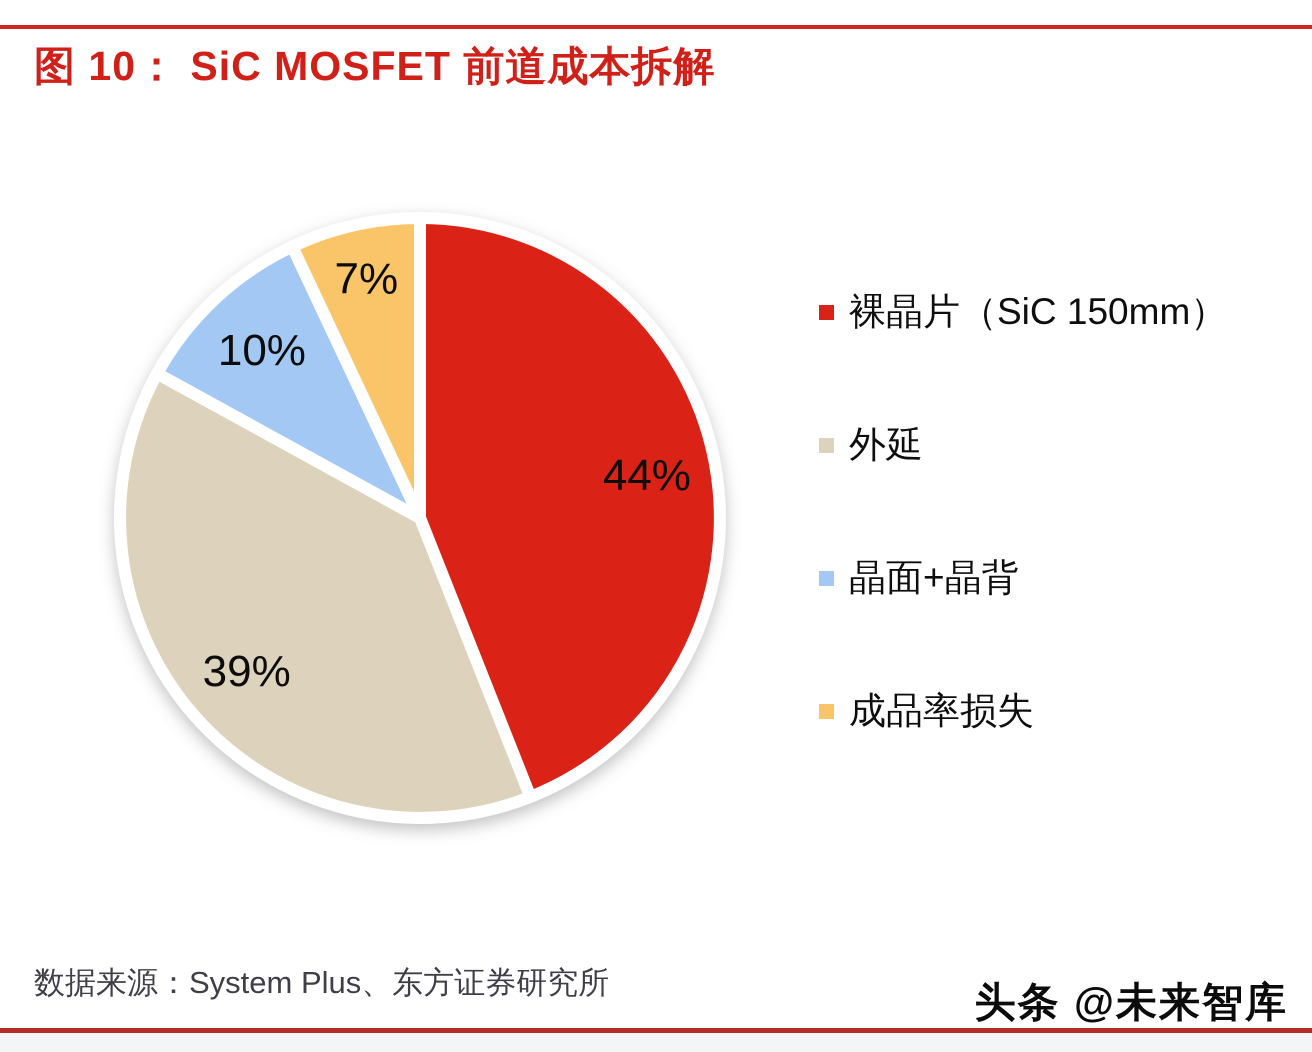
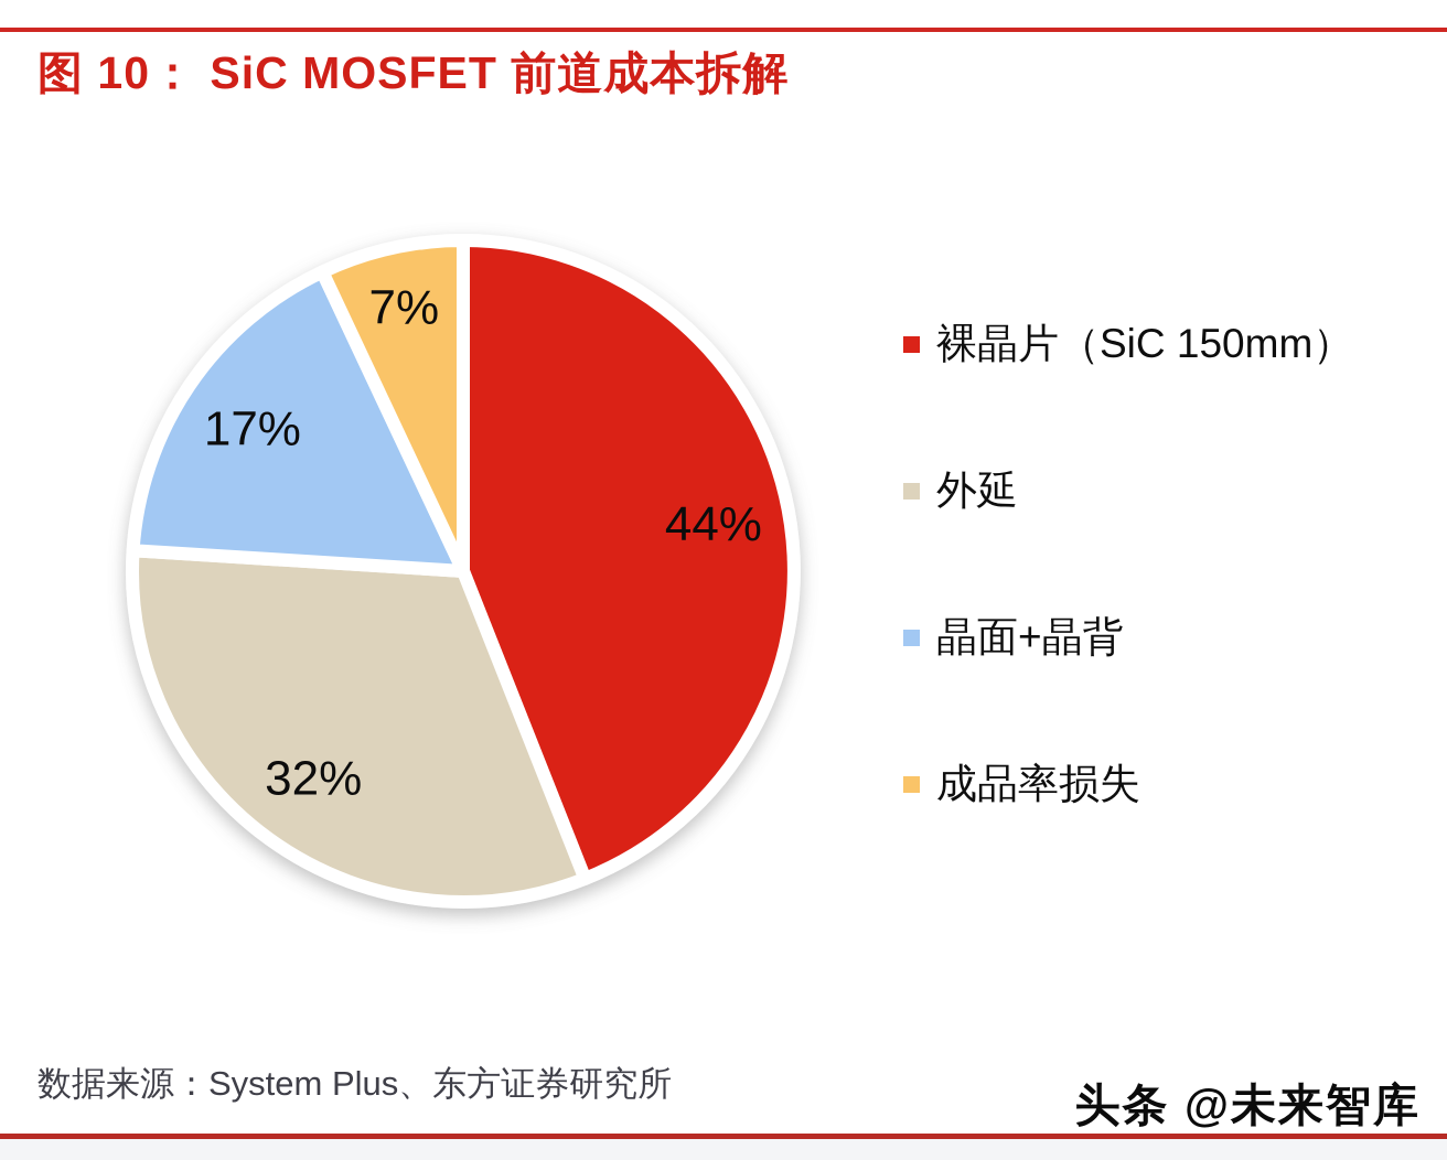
外延: 39% -> 32%
晶面+晶背: 10% -> 17%
